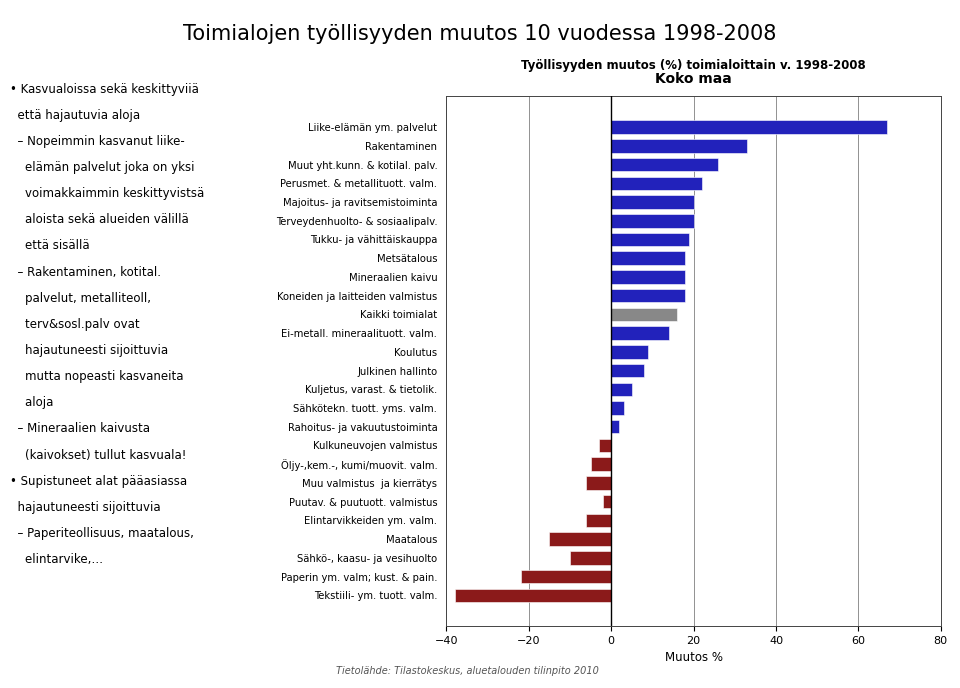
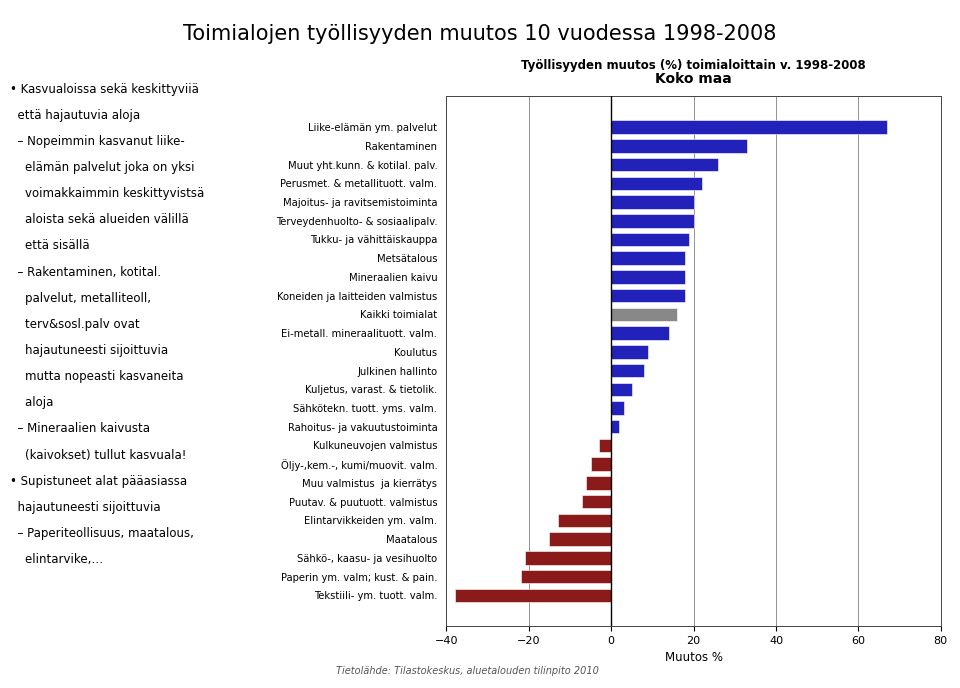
Puutav. & puutuott. valmistus: -2 -> -7
Elintarvikkeiden ym. valm.: -6 -> -13
Sähkö-, kaasu- ja vesihuolto: -10 -> -21
